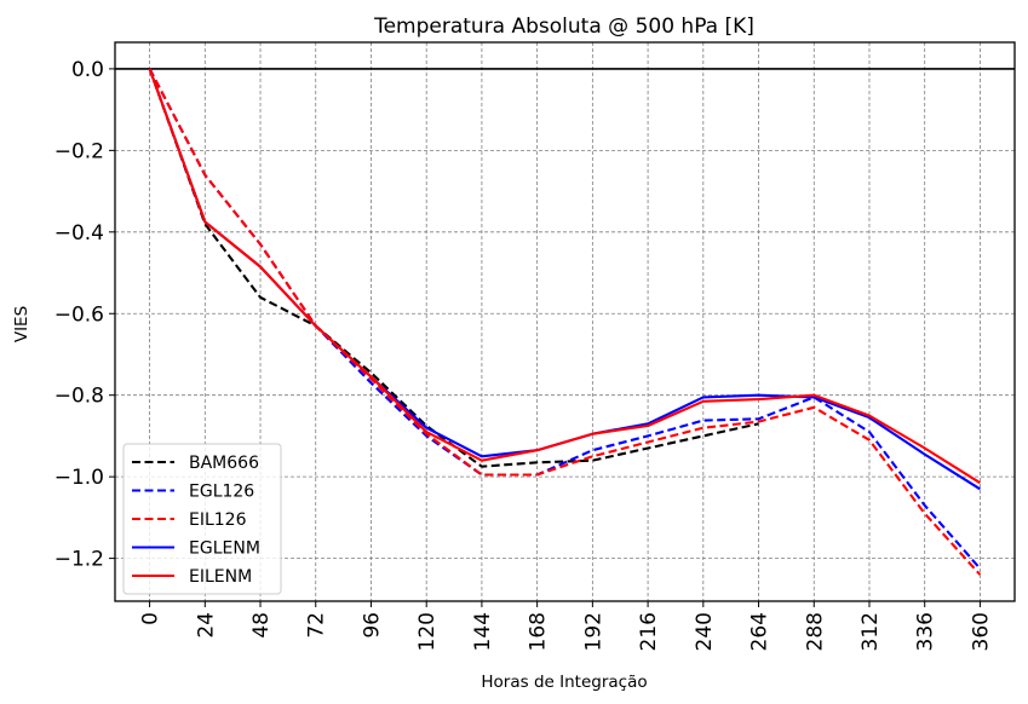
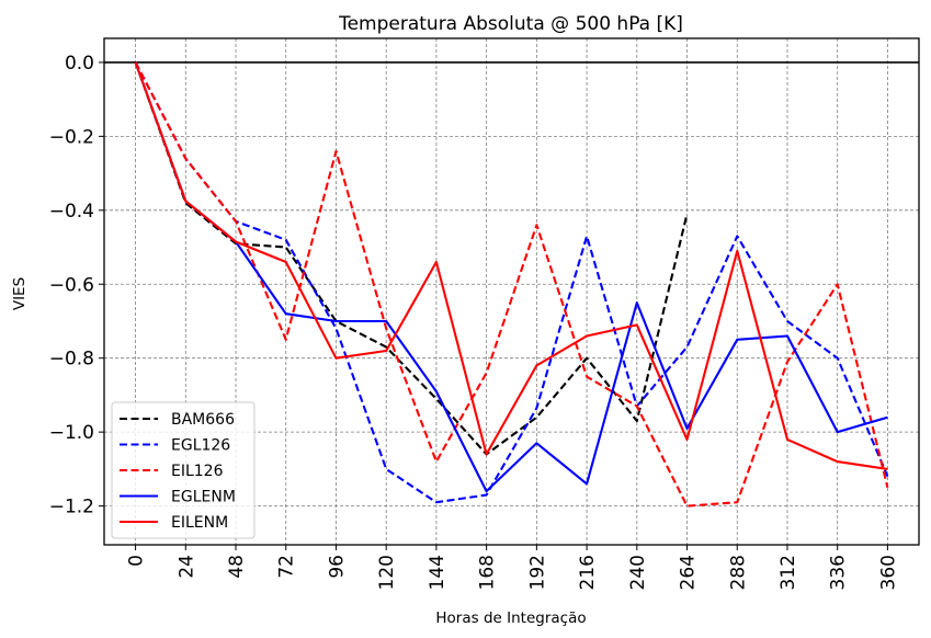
BAM666/48: -0.56 -> -0.49
BAM666/72: -0.63 -> -0.50
EGL126/72: -0.63 -> -0.48
EIL126/72: -0.63 -> -0.75
EGLENM/72: -0.63 -> -0.68
EILENM/72: -0.63 -> -0.54
BAM666/96: -0.74 -> -0.70
EGL126/96: -0.77 -> -0.72
EIL126/96: -0.76 -> -0.24
EGLENM/96: -0.76 -> -0.70
EILENM/96: -0.76 -> -0.80
BAM666/120: -0.88 -> -0.77
EGL126/120: -0.90 -> -1.10
EIL126/120: -0.90 -> -0.72
EGLENM/120: -0.88 -> -0.70
EILENM/120: -0.89 -> -0.78
BAM666/144: -0.97 -> -0.91
EGL126/144: -0.99 -> -1.19
EIL126/144: -0.99 -> -1.08
EGLENM/144: -0.95 -> -0.89
EILENM/144: -0.96 -> -0.54
BAM666/168: -0.96 -> -1.06
EGL126/168: -0.99 -> -1.17
EIL126/168: -0.99 -> -0.84
EGLENM/168: -0.94 -> -1.16
EILENM/168: -0.94 -> -1.06
EIL126/192: -0.95 -> -0.44
EGLENM/192: -0.90 -> -1.03
EILENM/192: -0.90 -> -0.82
BAM666/216: -0.93 -> -0.80
EGL126/216: -0.90 -> -0.47
EIL126/216: -0.92 -> -0.85
EGLENM/216: -0.87 -> -1.14
EILENM/216: -0.88 -> -0.74
BAM666/240: -0.90 -> -0.97
EGL126/240: -0.86 -> -0.93
EIL126/240: -0.88 -> -0.93
EGLENM/240: -0.81 -> -0.65
EILENM/240: -0.81 -> -0.71
BAM666/264: -0.87 -> -0.41
EGL126/264: -0.86 -> -0.77
EIL126/264: -0.86 -> -1.20
EGLENM/264: -0.80 -> -0.99
EILENM/264: -0.81 -> -1.02
EGL126/288: -0.81 -> -0.47
EIL126/288: -0.83 -> -1.19
EGLENM/288: -0.81 -> -0.75
EILENM/288: -0.80 -> -0.51
EGL126/312: -0.89 -> -0.70
EIL126/312: -0.91 -> -0.81
EGLENM/312: -0.85 -> -0.74
EILENM/312: -0.85 -> -1.02
EGL126/336: -1.07 -> -0.80
EIL126/336: -1.09 -> -0.60
EGLENM/336: -0.94 -> -1.00
EILENM/336: -0.93 -> -1.08
EGL126/360: -1.23 -> -1.12
EIL126/360: -1.24 -> -1.15
EGLENM/360: -1.03 -> -0.96
EILENM/360: -1.01 -> -1.10
